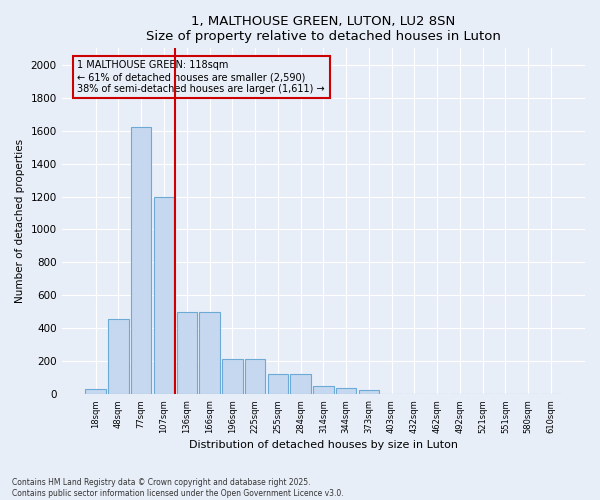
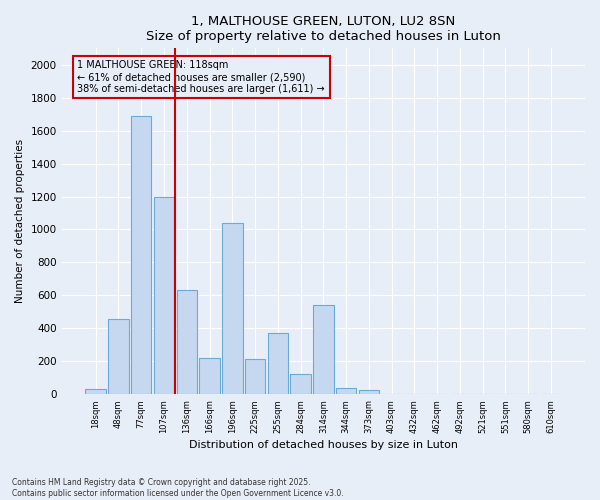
77sqm: 1620 -> 1690
136sqm: 500 -> 630
166sqm: 500 -> 220
196sqm: 220 -> 1040
255sqm: 120 -> 370
314sqm: 50 -> 540
